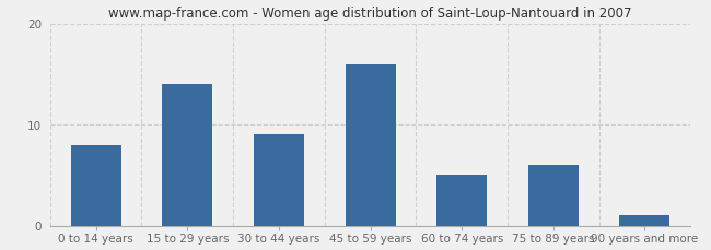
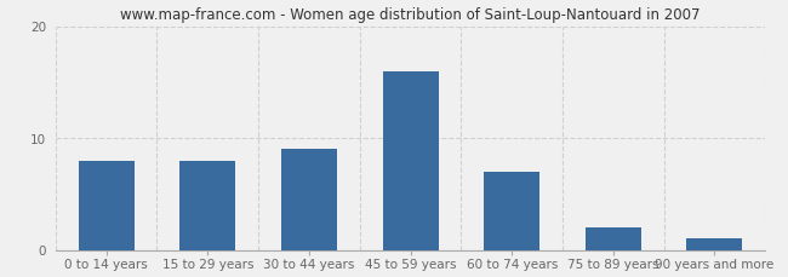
15 to 29 years: 14 -> 8
60 to 74 years: 5 -> 7
75 to 89 years: 6 -> 2
